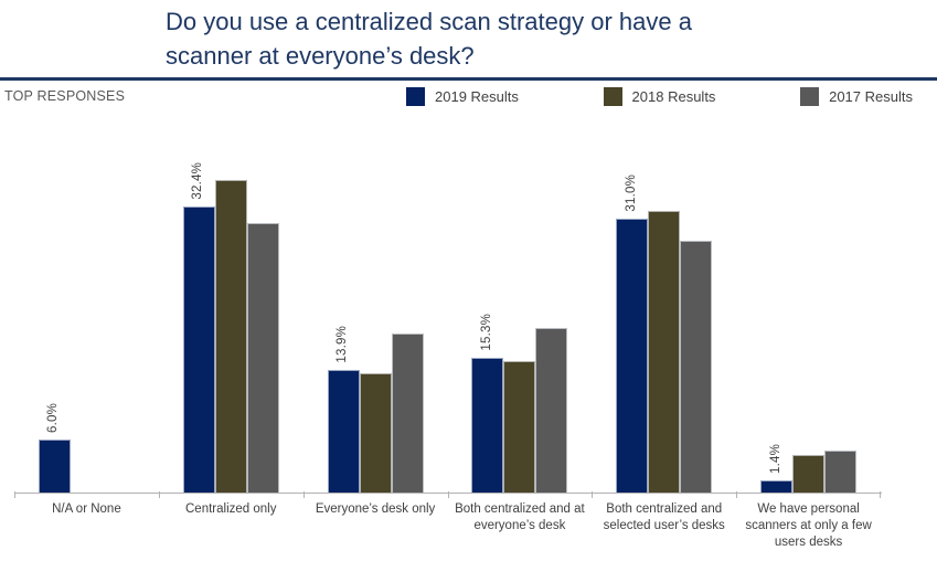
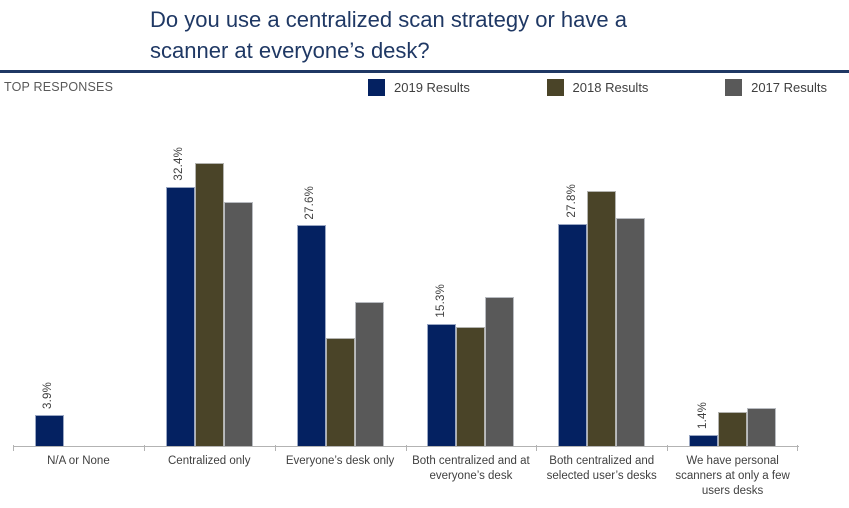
2019 Results/N/A or None: 6.0% -> 3.9%
2019 Results/Everyone’s desk only: 13.9% -> 27.6%
2019 Results/Both centralized and selected user’s desks: 31.0% -> 27.8%
